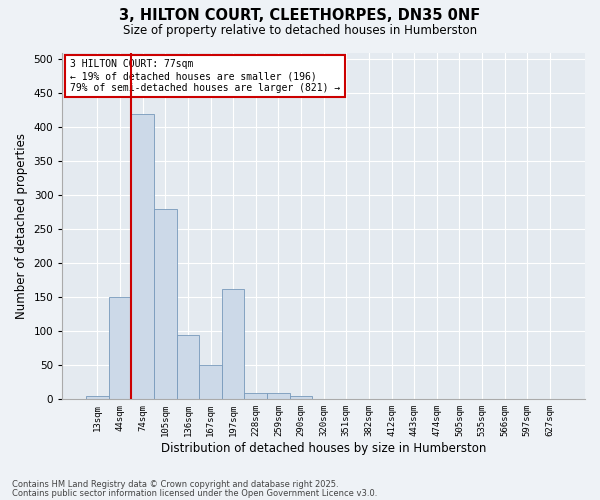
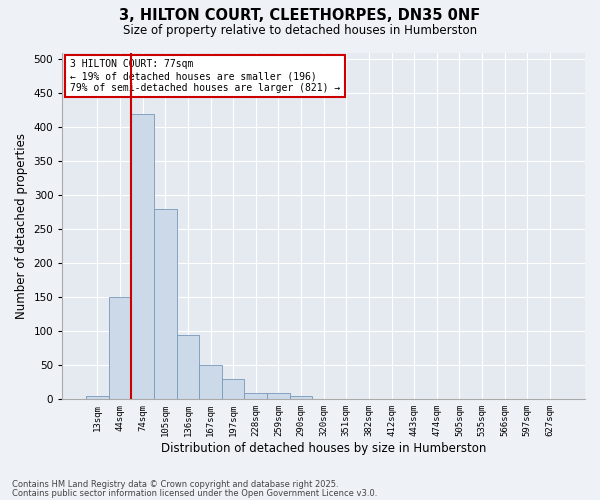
197sqm: 162 -> 30
